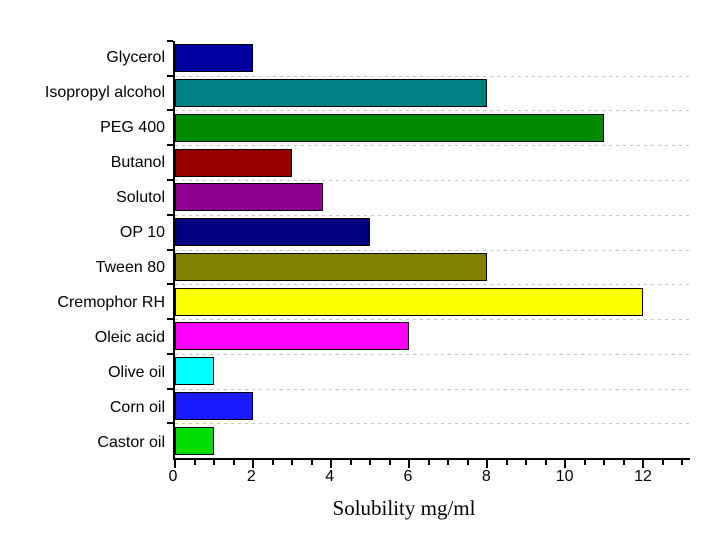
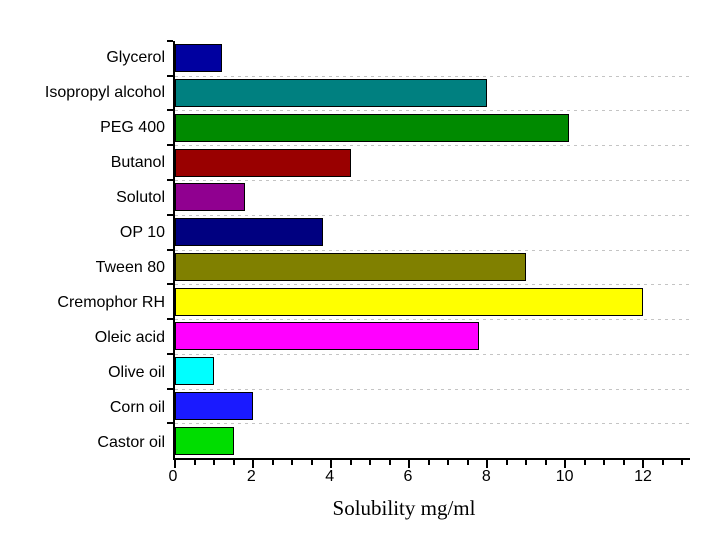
Glycerol: 2.0 -> 1.2
PEG 400: 11.0 -> 10.1
Butanol: 3.0 -> 4.5
Solutol: 3.8 -> 1.8
OP 10: 5.0 -> 3.8
Tween 80: 8.0 -> 9.0
Oleic acid: 6.0 -> 7.8
Castor oil: 1.0 -> 1.5
